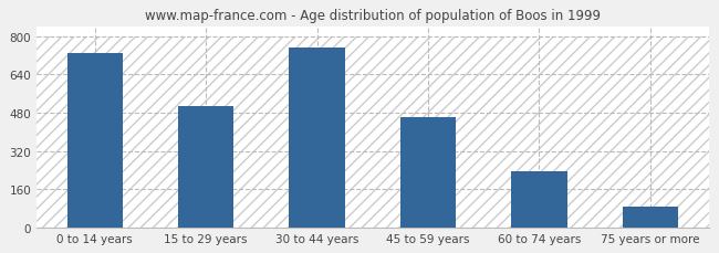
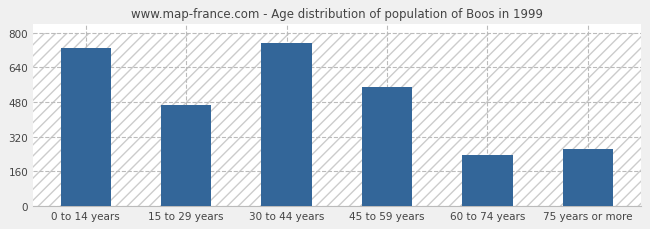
15 to 29 years: 510 -> 465
45 to 59 years: 460 -> 550
75 years or more: 85 -> 265
